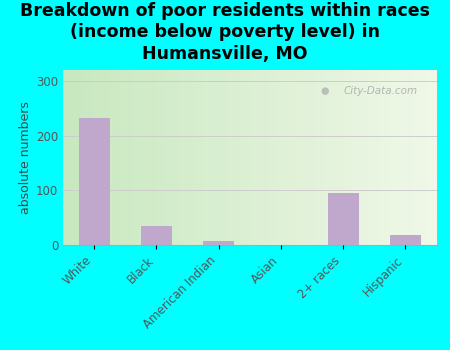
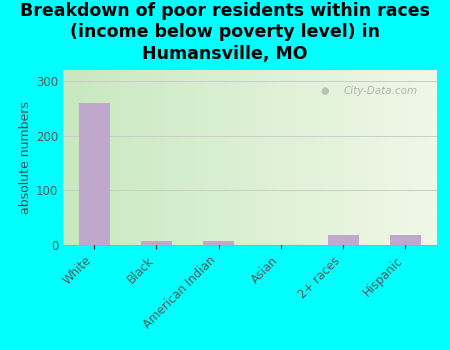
White: 232 -> 260
Black: 34 -> 8
2+ races: 96 -> 18
